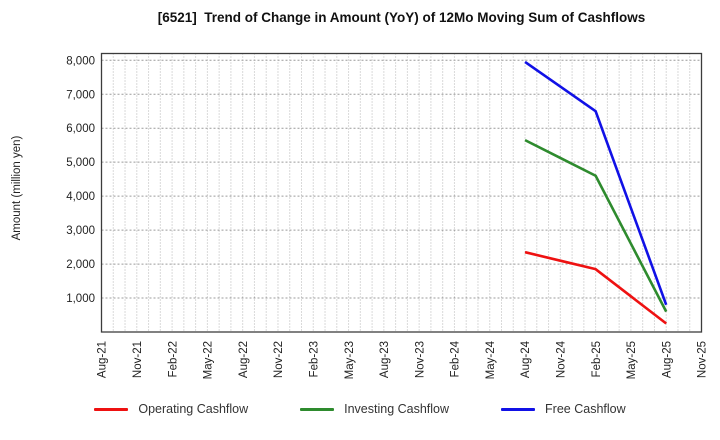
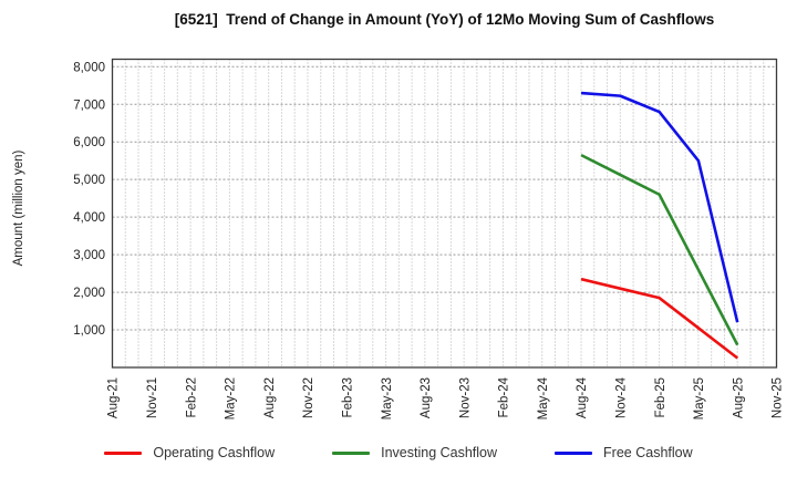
Free Cashflow/Aug-24: 8000 -> 7300
Free Cashflow/Feb-25: 6500 -> 6800
Free Cashflow/May-25: 3600 -> 5500
Free Cashflow/Aug-25: 800 -> 1200
